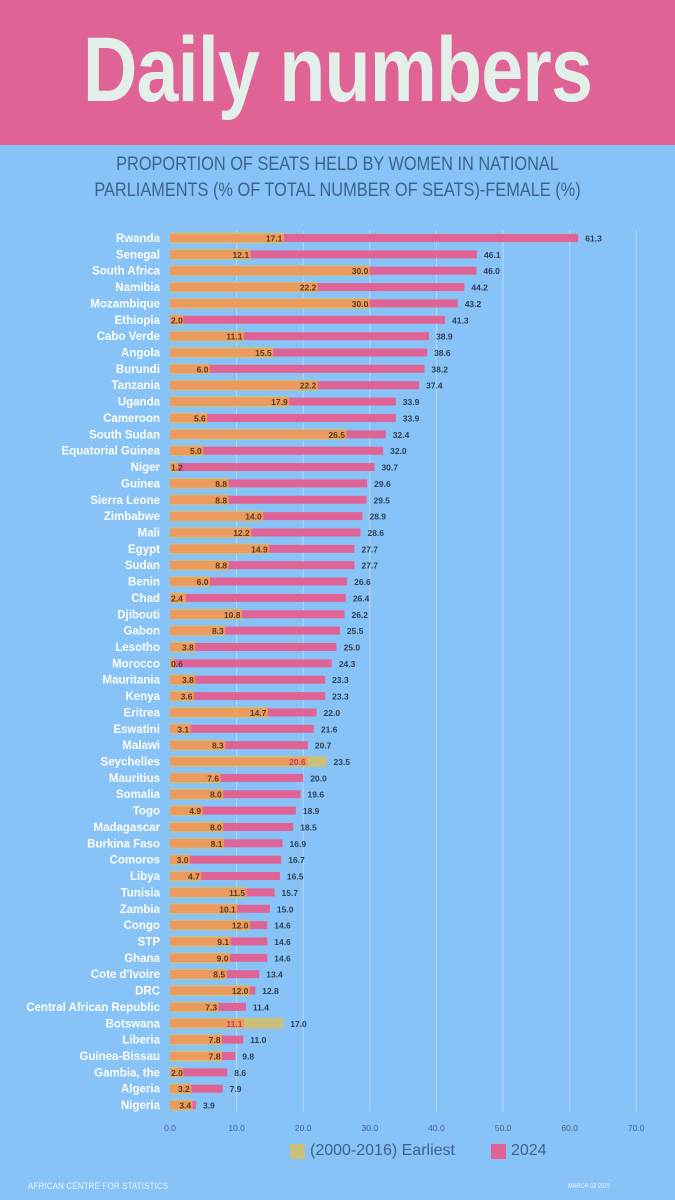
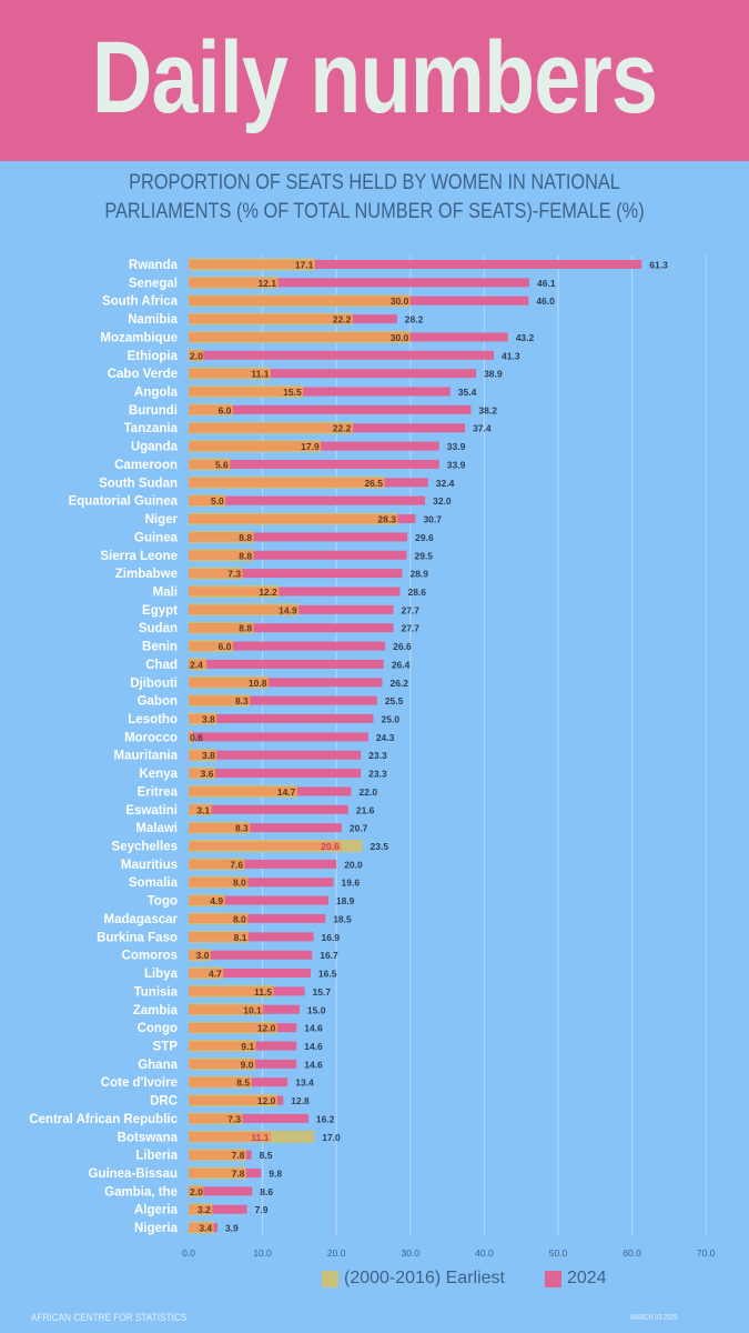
2024/Namibia: 44.2 -> 28.2
2024/Angola: 38.6 -> 35.4
(2000-2016) Earliest/Niger: 1.2 -> 28.3
(2000-2016) Earliest/Zimbabwe: 14.0 -> 7.3
2024/Central African Republic: 11.4 -> 16.2
2024/Liberia: 11.0 -> 8.5
